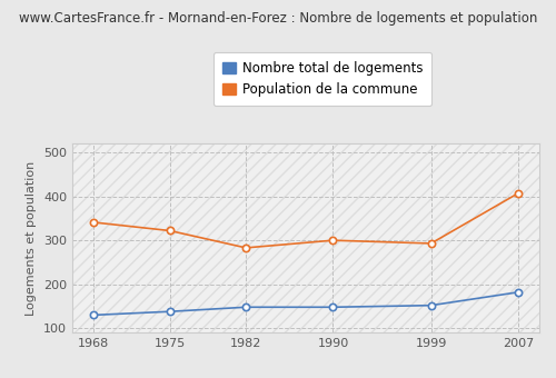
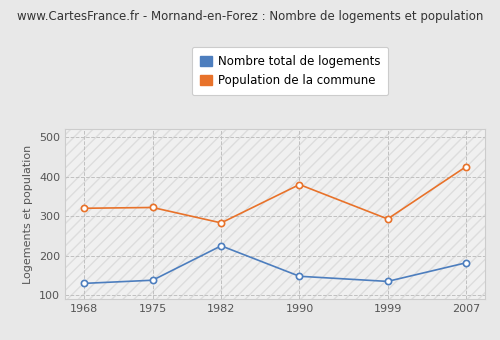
Population de la commune/1968: 341 -> 320
Nombre total de logements/1982: 148 -> 225
Population de la commune/1990: 300 -> 380
Nombre total de logements/1999: 152 -> 135
Population de la commune/2007: 407 -> 425
